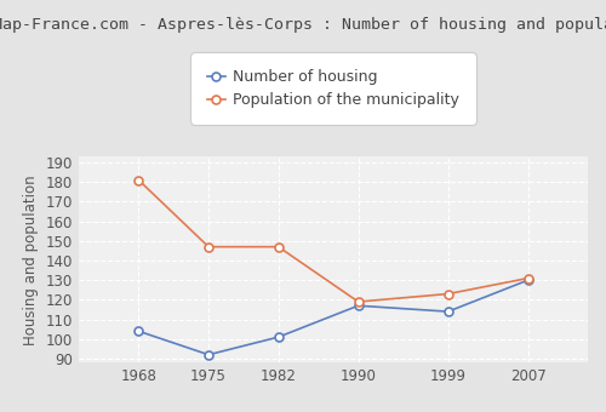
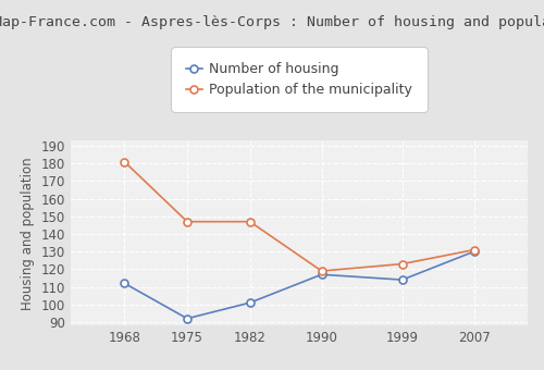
Number of housing/1968: 104 -> 112
